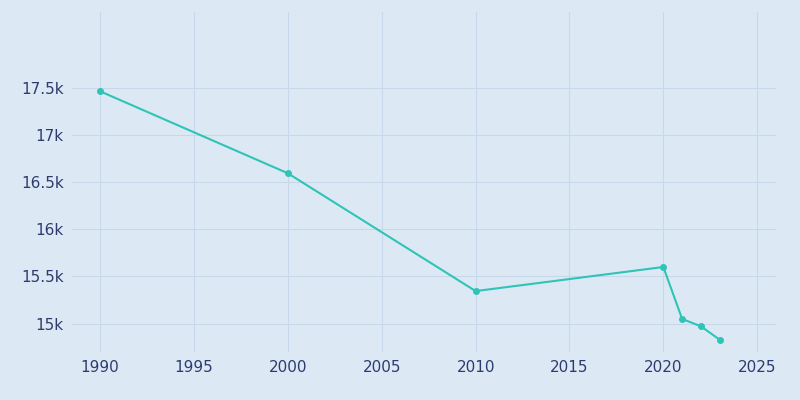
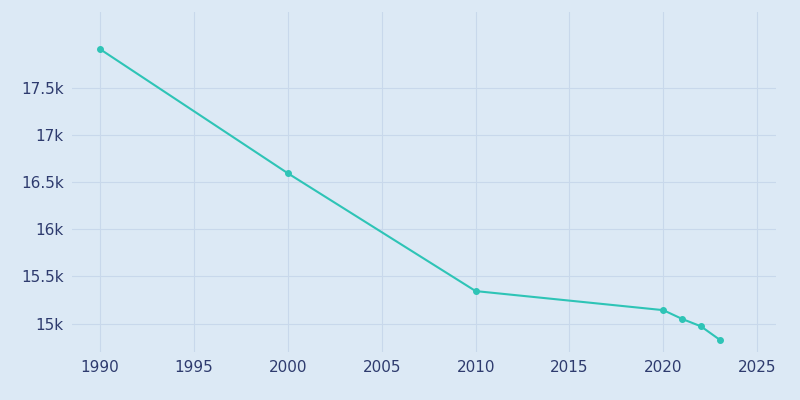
1990: 17.46k -> 17.91k
2020: 15.60k -> 15.14k
